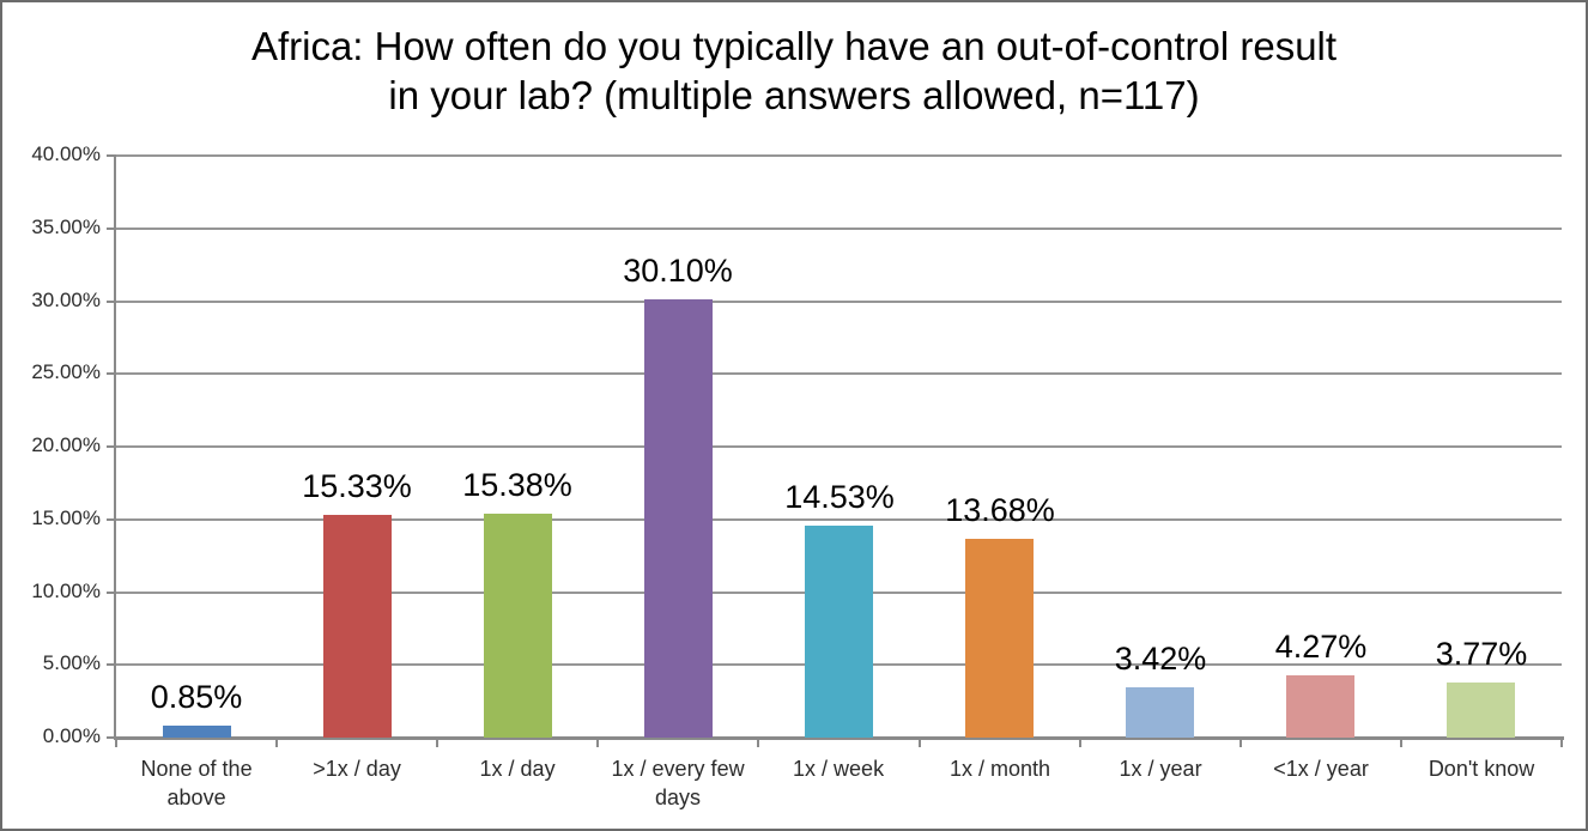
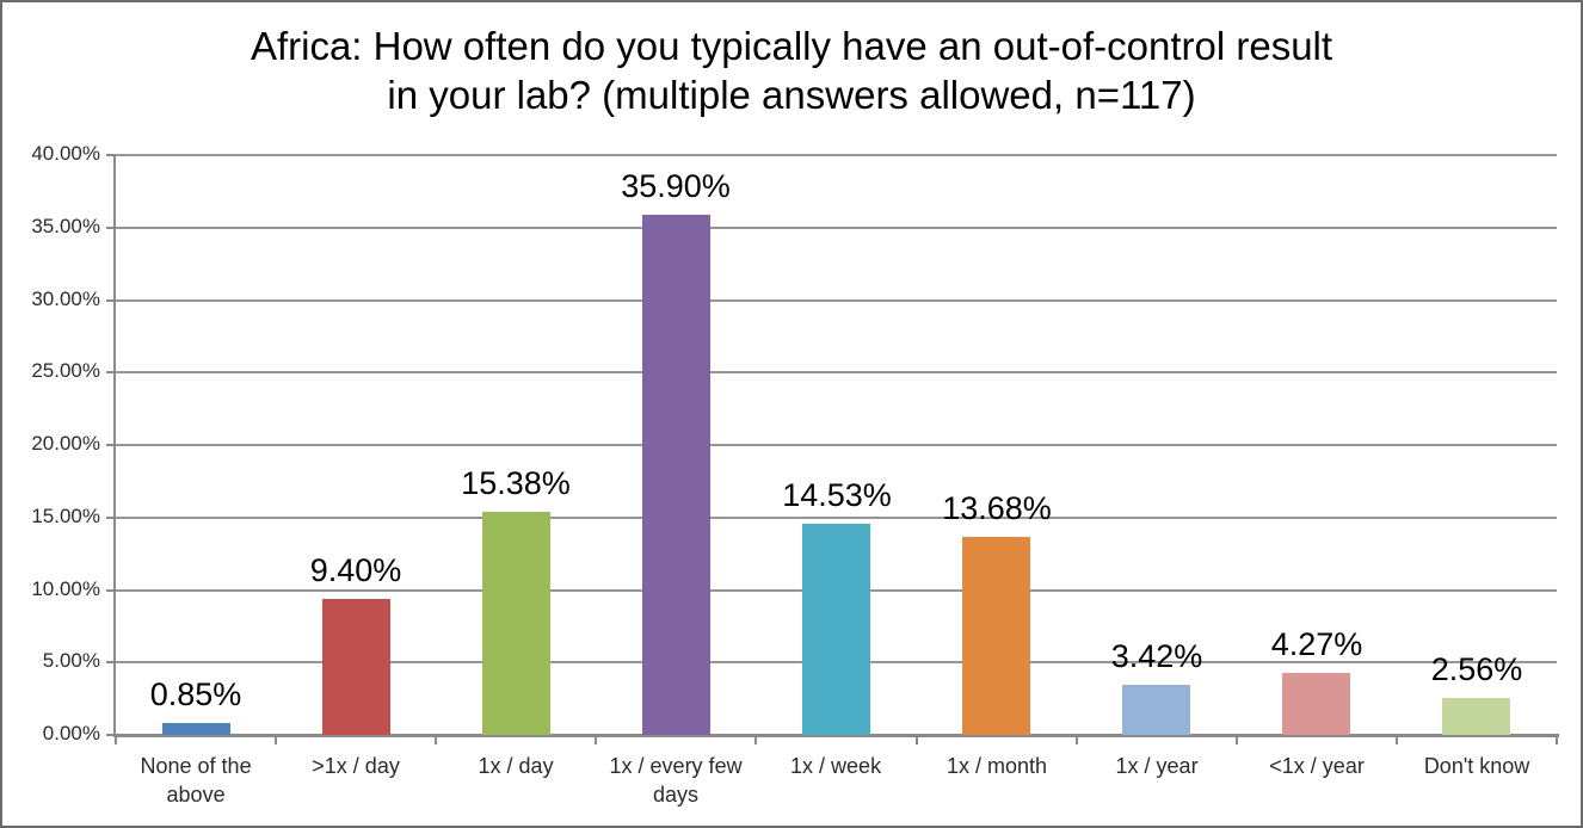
>1x / day: 15.33% -> 9.40%
1x / every few days: 30.10% -> 35.90%
Don't know: 3.77% -> 2.56%
